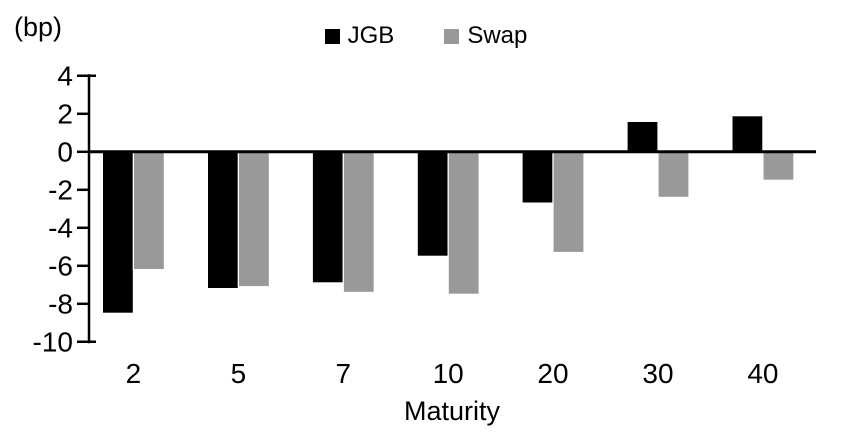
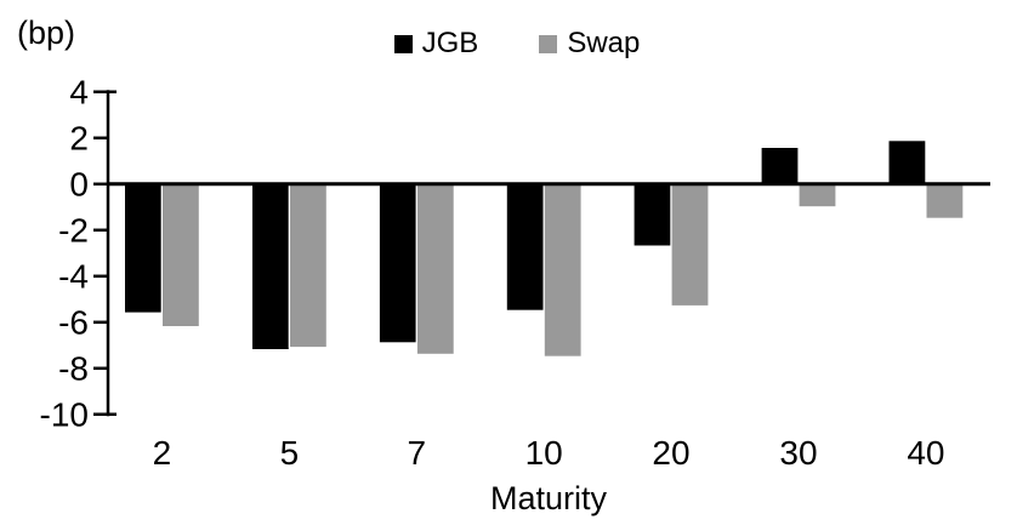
JGB/2: -8.5 -> -5.6
Swap/30: -2.4 -> -1.0
